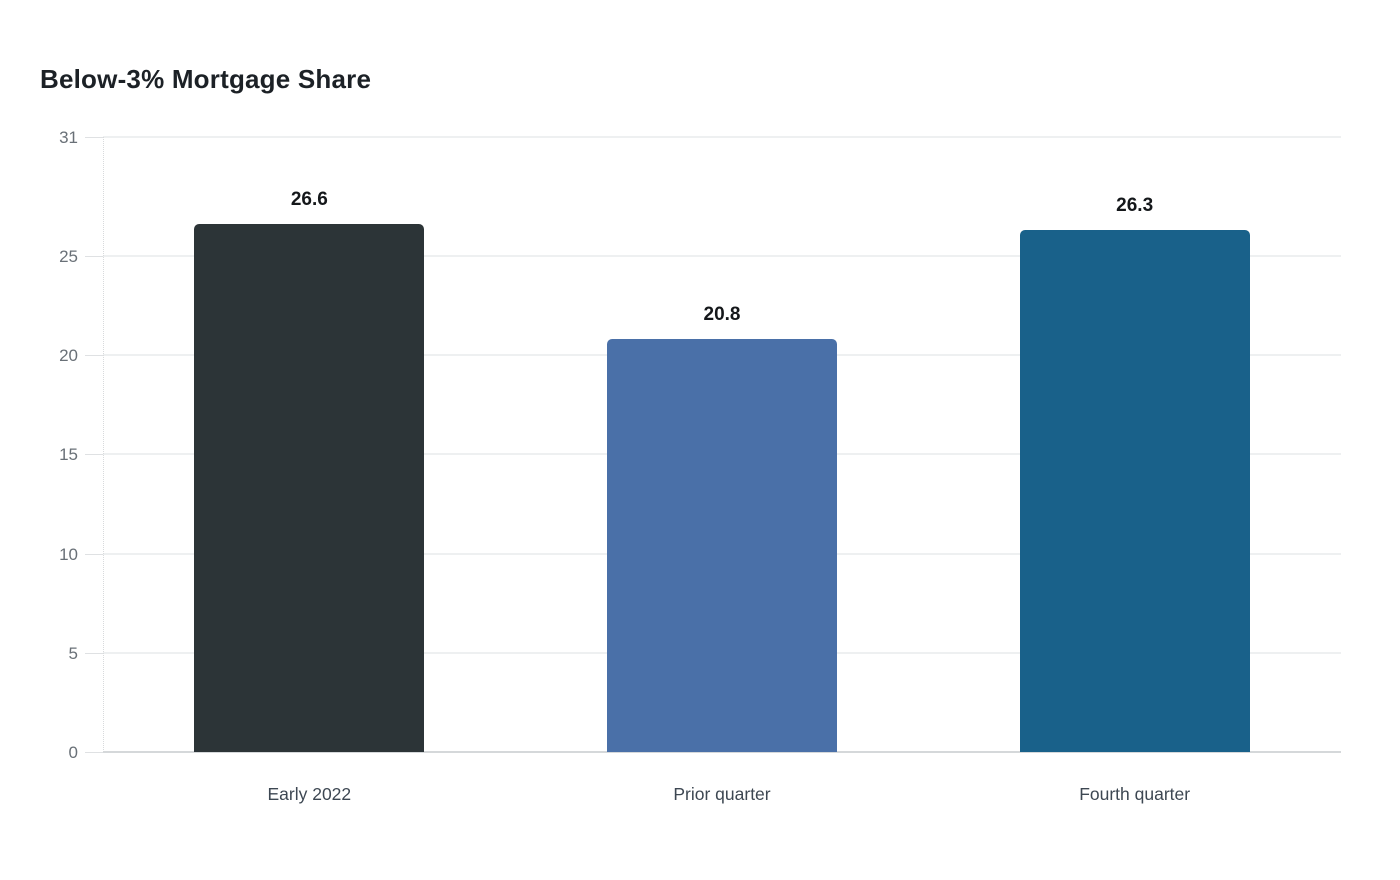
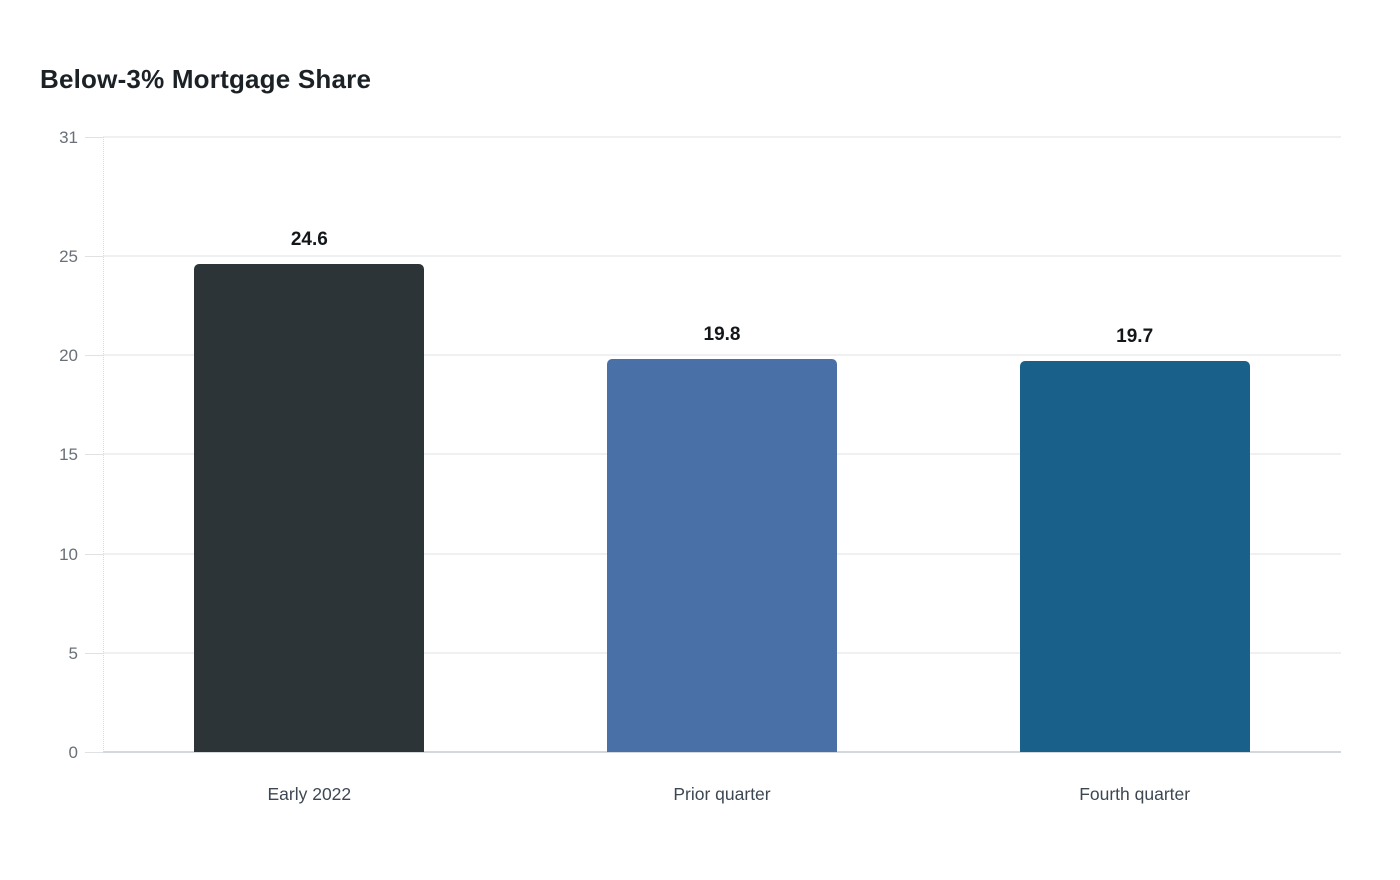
Early 2022: 26.6 -> 24.6
Prior quarter: 20.8 -> 19.8
Fourth quarter: 26.3 -> 19.7
